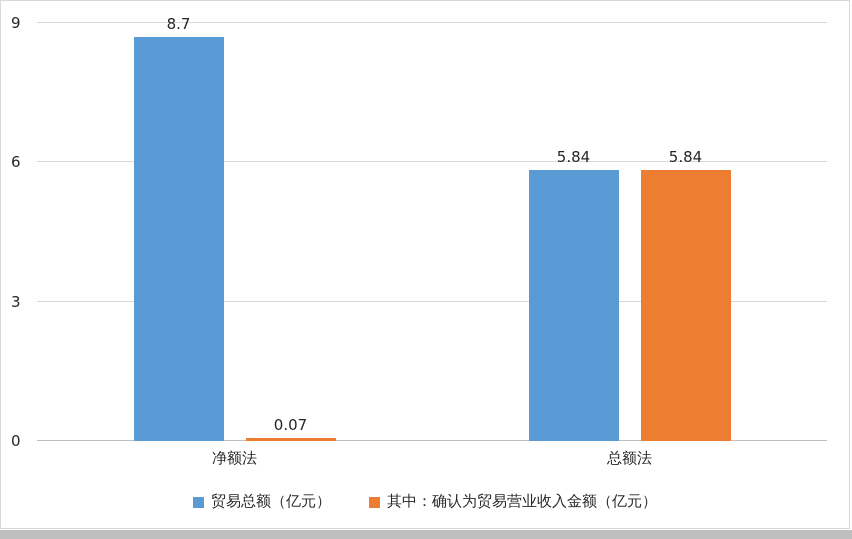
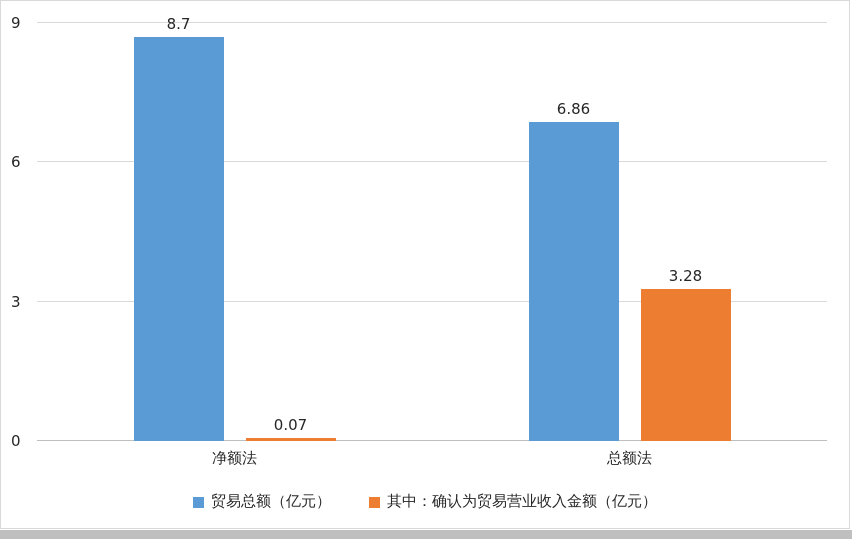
贸易总额（亿元）/总额法: 5.84 -> 6.86
其中：确认为贸易营业收入金额（亿元）/总额法: 5.84 -> 3.28
